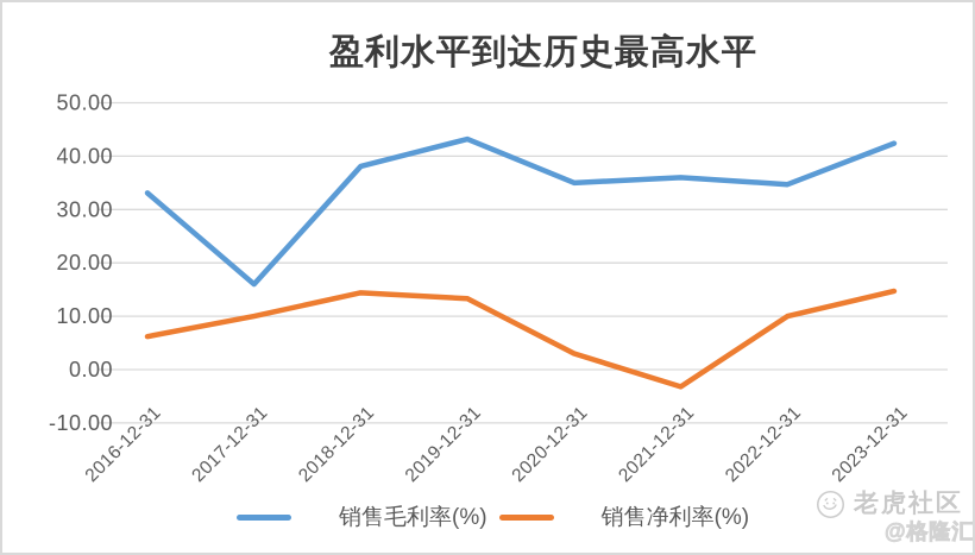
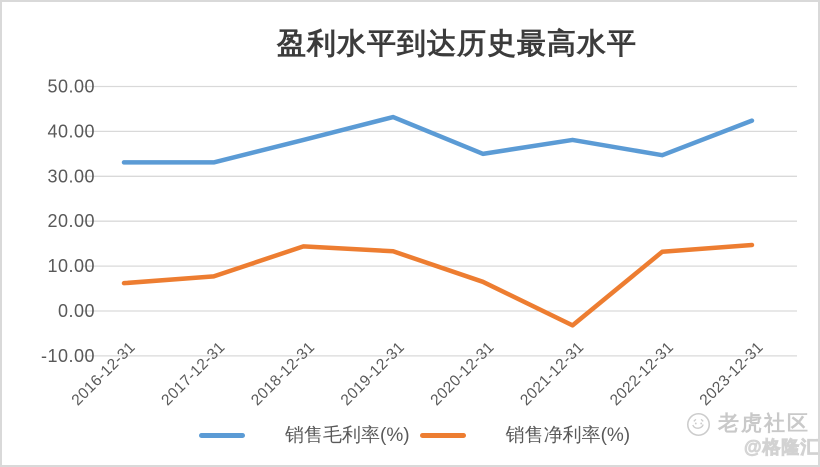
销售毛利率(%)/2017-12-31: 16 -> 33
销售净利率(%)/2017-12-31: 10 -> 8
销售净利率(%)/2020-12-31: 3 -> 6
销售毛利率(%)/2021-12-31: 36 -> 38
销售净利率(%)/2022-12-31: 10 -> 13
